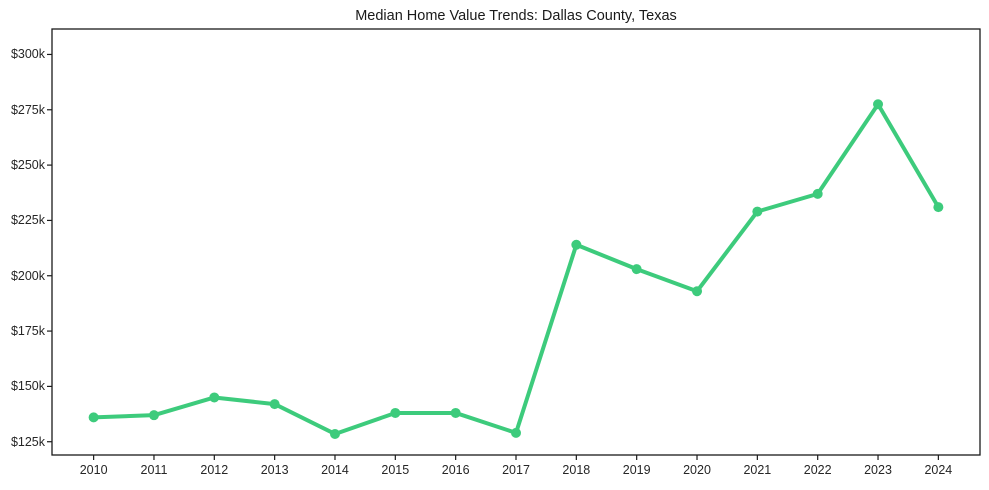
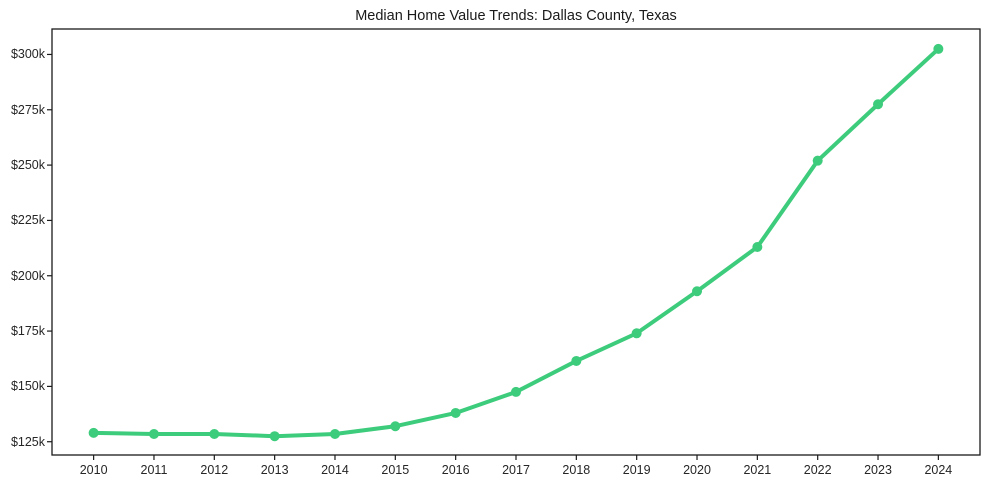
2010: $136k -> $129k
2011: $137k -> $128k
2012: $145k -> $128k
2013: $142k -> $128k
2015: $138k -> $132k
2017: $129k -> $148k
2018: $214k -> $162k
2019: $203k -> $174k
2021: $229k -> $213k
2022: $237k -> $252k
2024: $231k -> $302k
